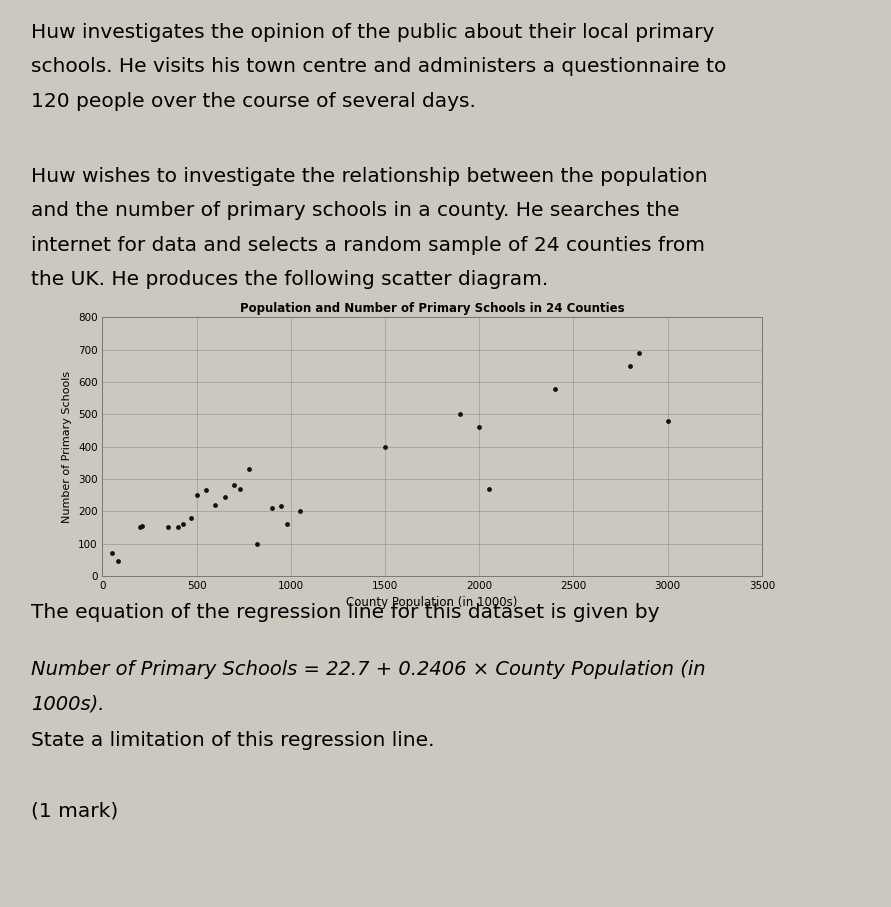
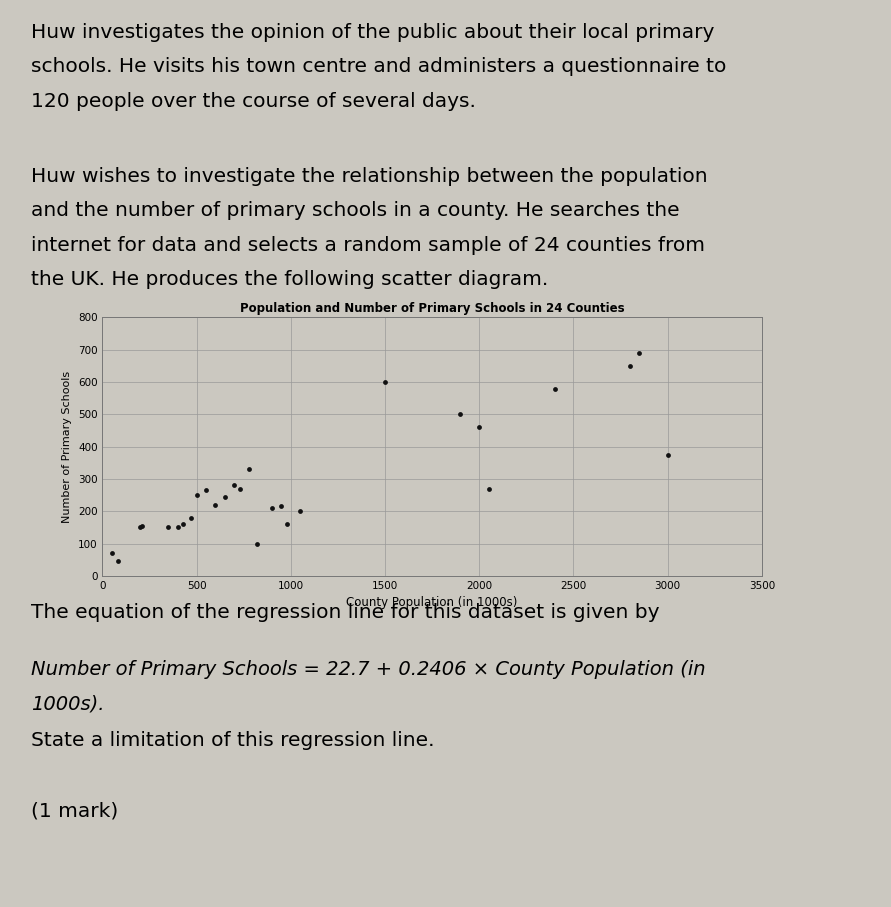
1500: 400 -> 600
3000: 480 -> 375
